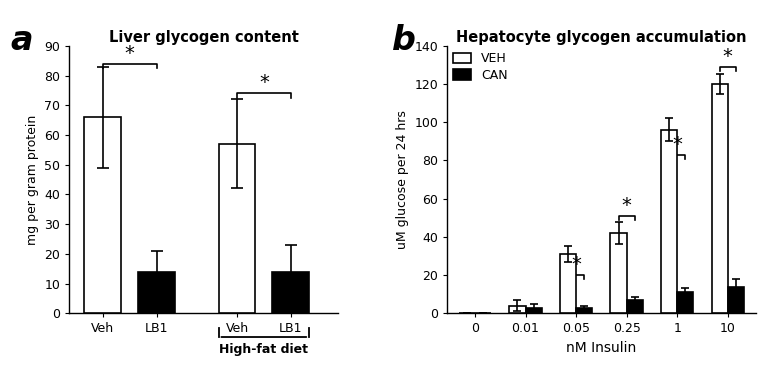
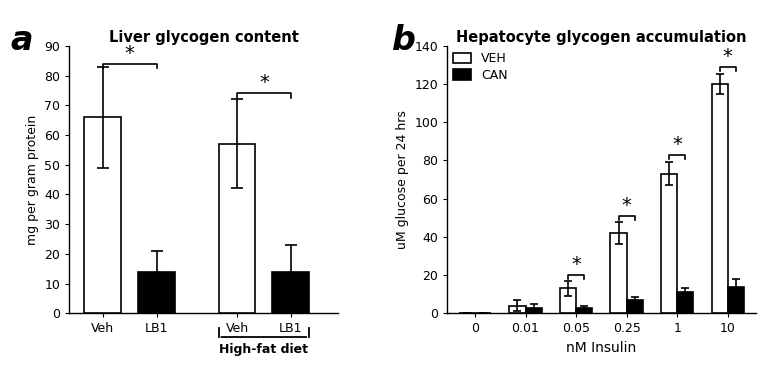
Hepatocyte glycogen accumulation/VEH/0.05: 31 -> 13
Hepatocyte glycogen accumulation/VEH/1: 96 -> 73
